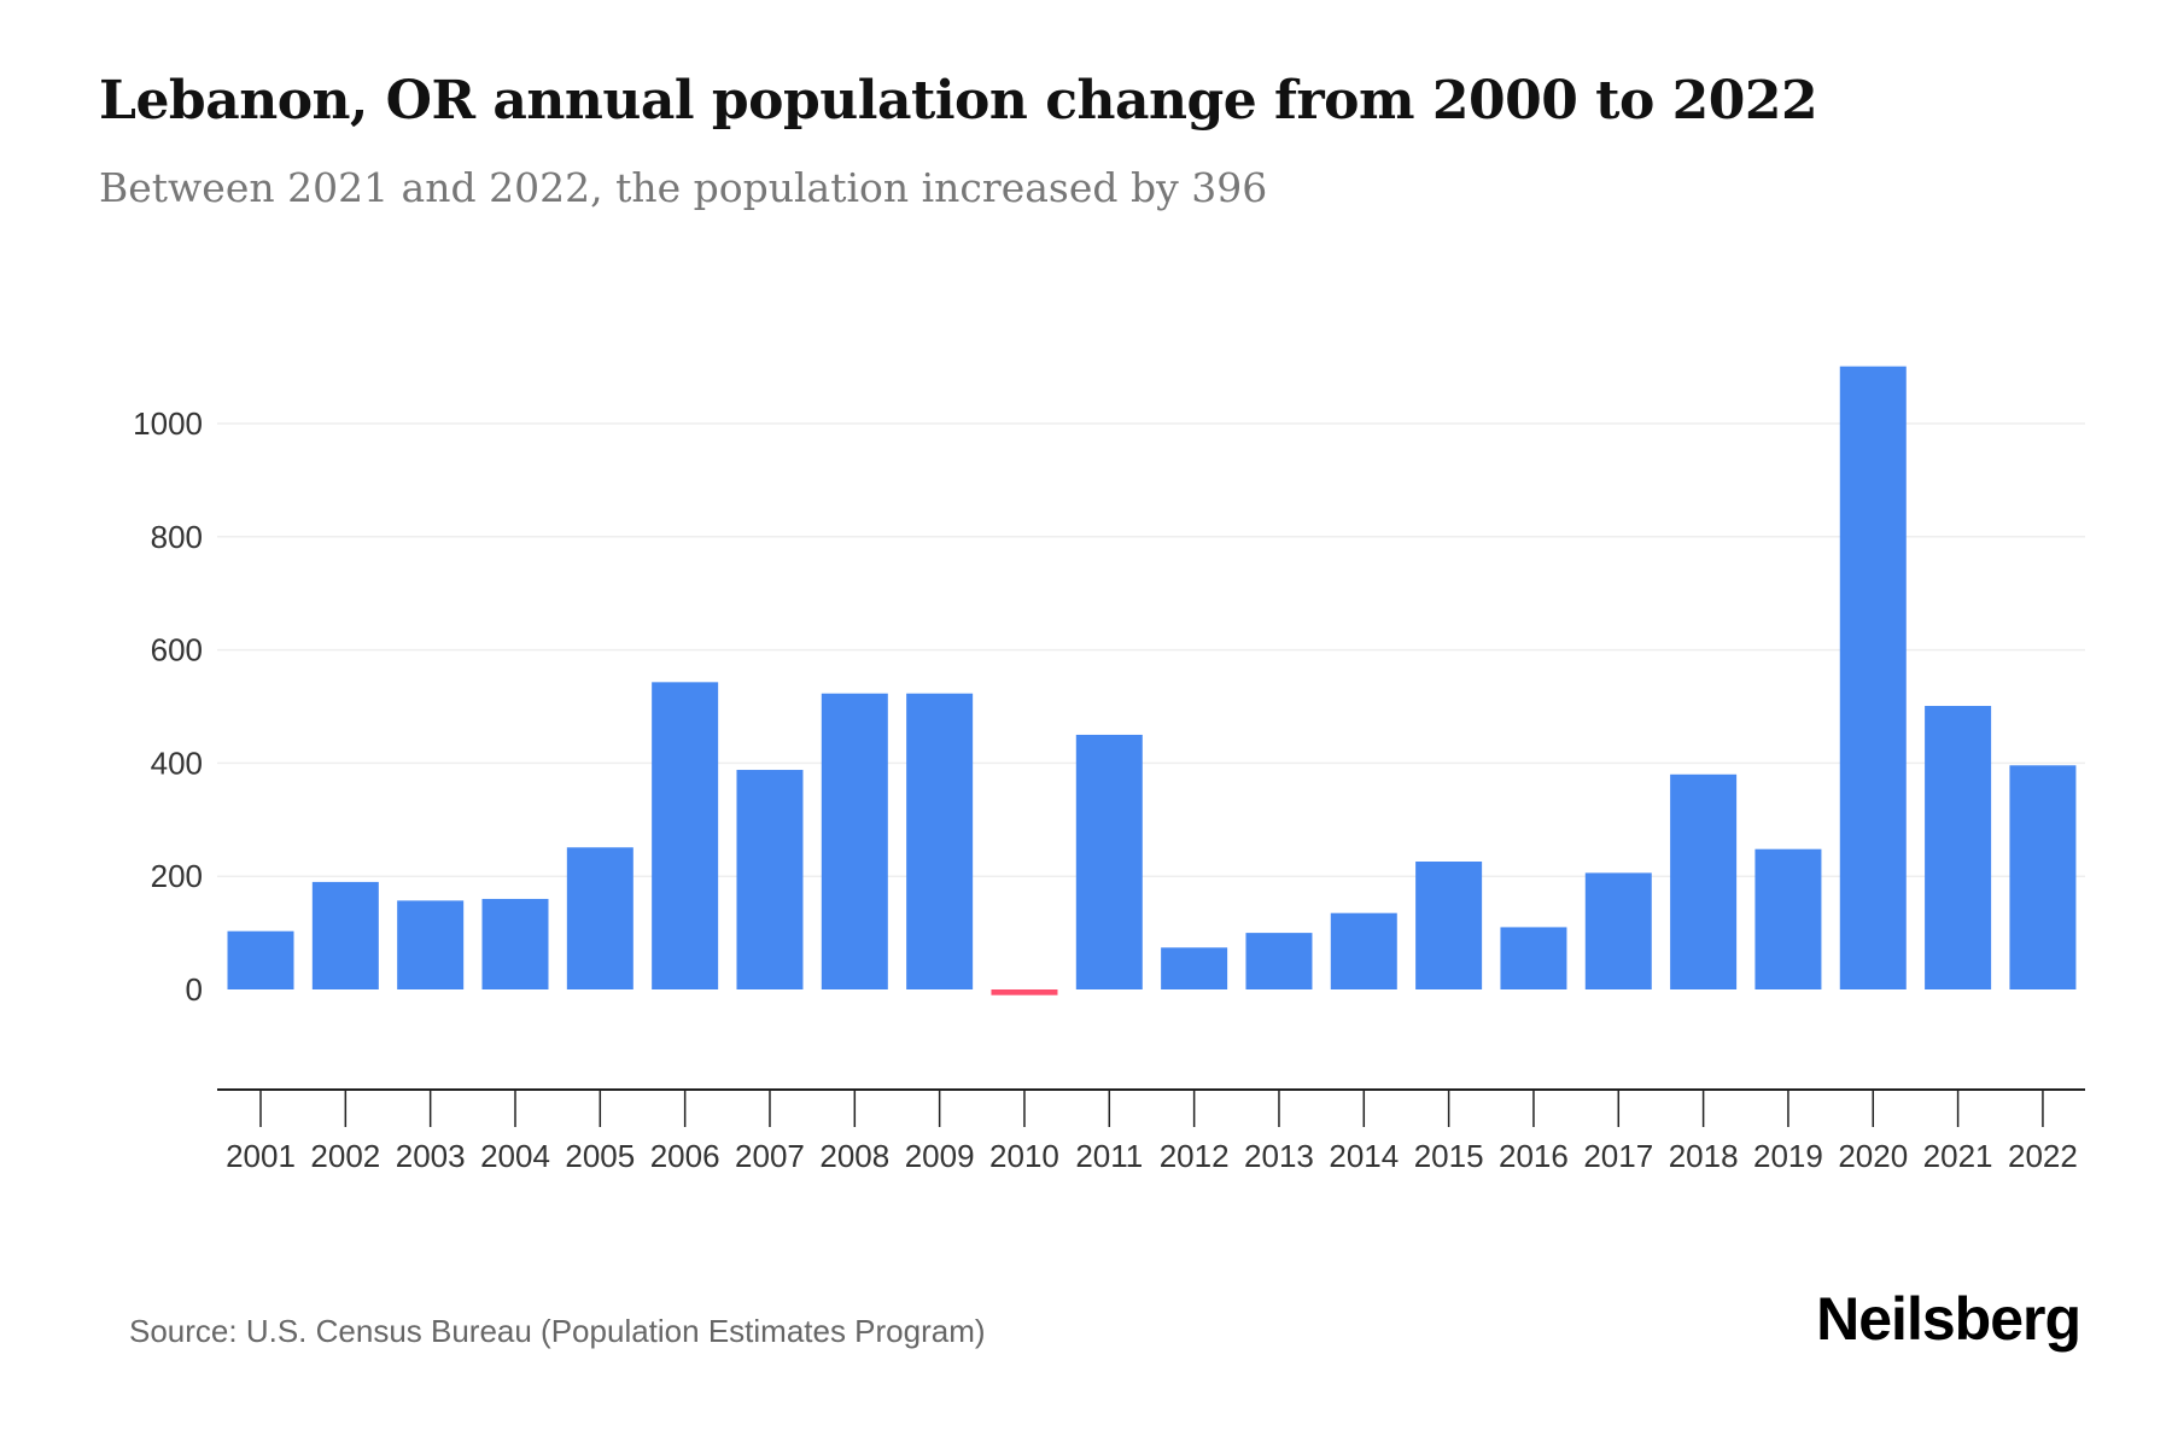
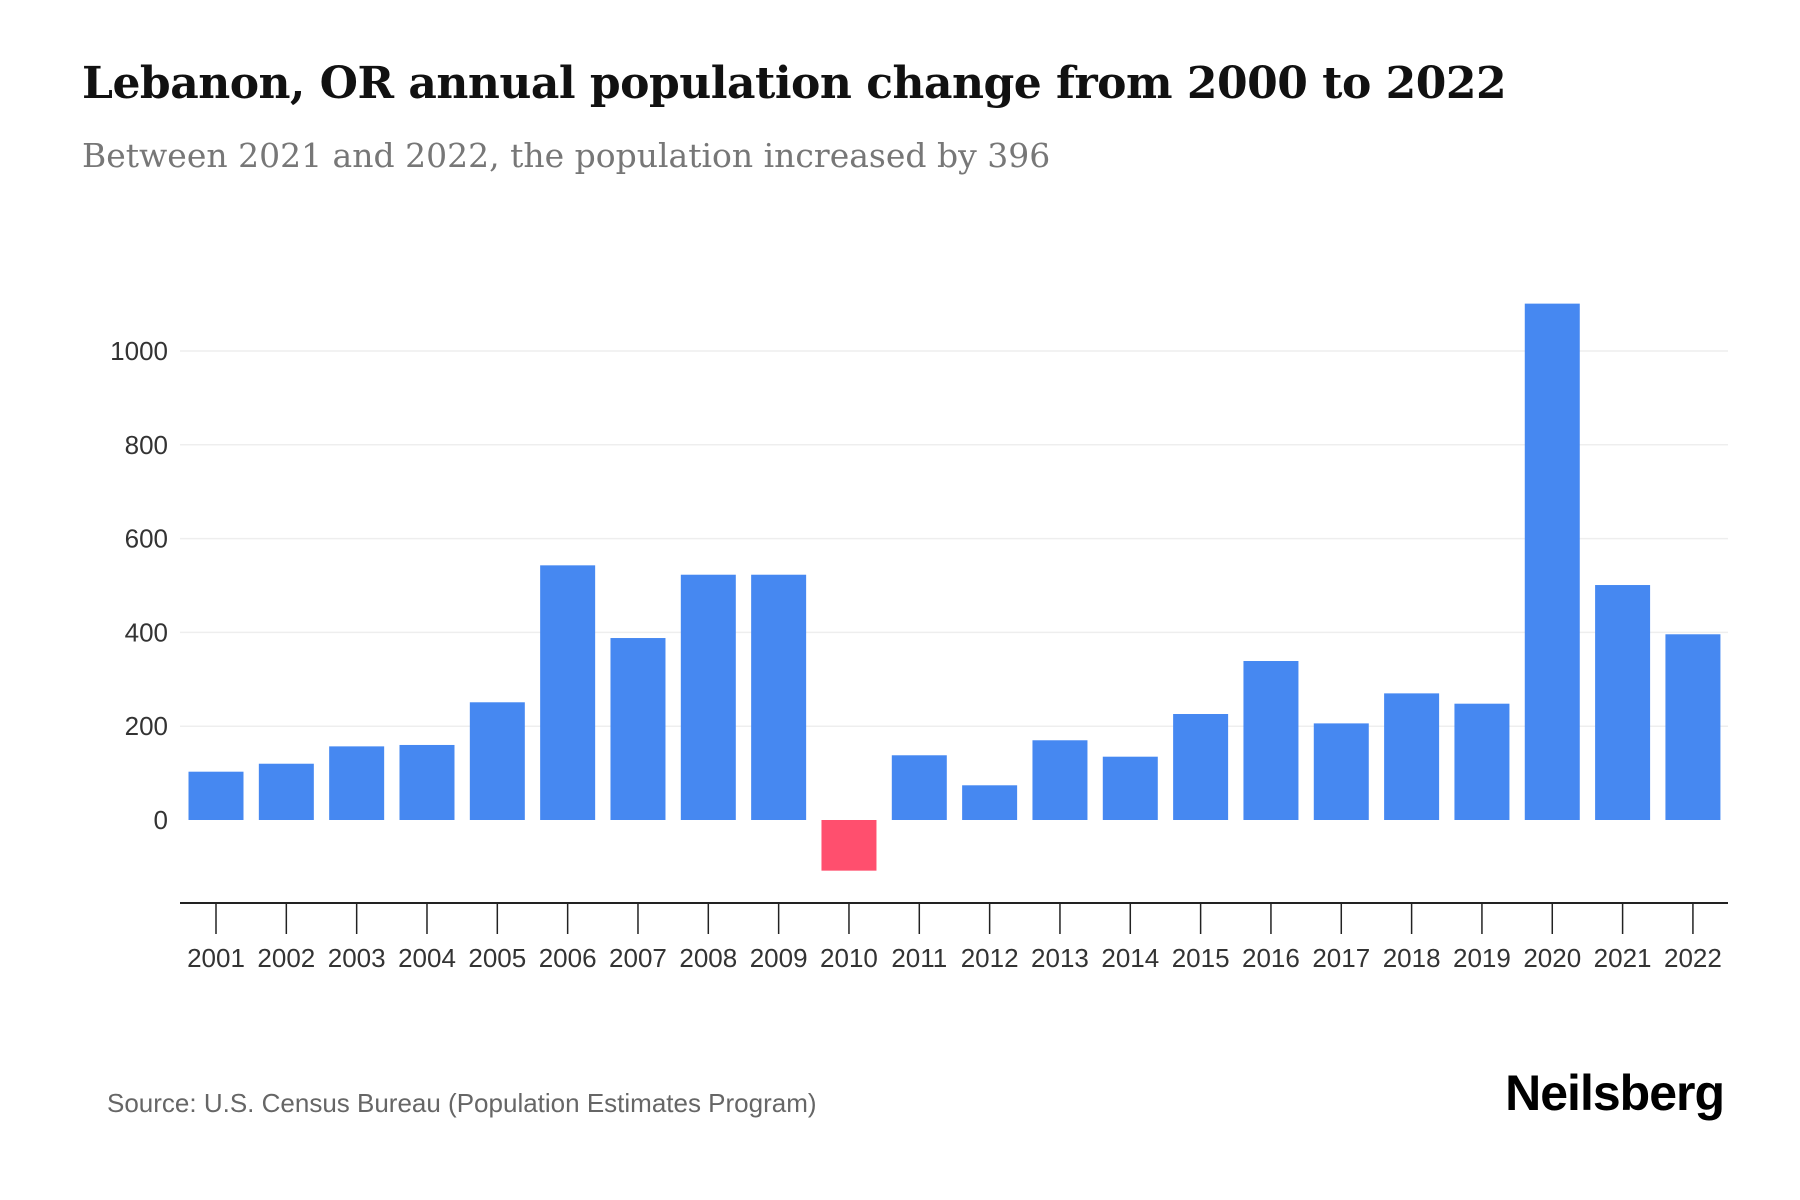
2002: 190 -> 120
2010: -10 -> -110
2011: 450 -> 140
2013: 100 -> 170
2016: 110 -> 340
2018: 380 -> 270
